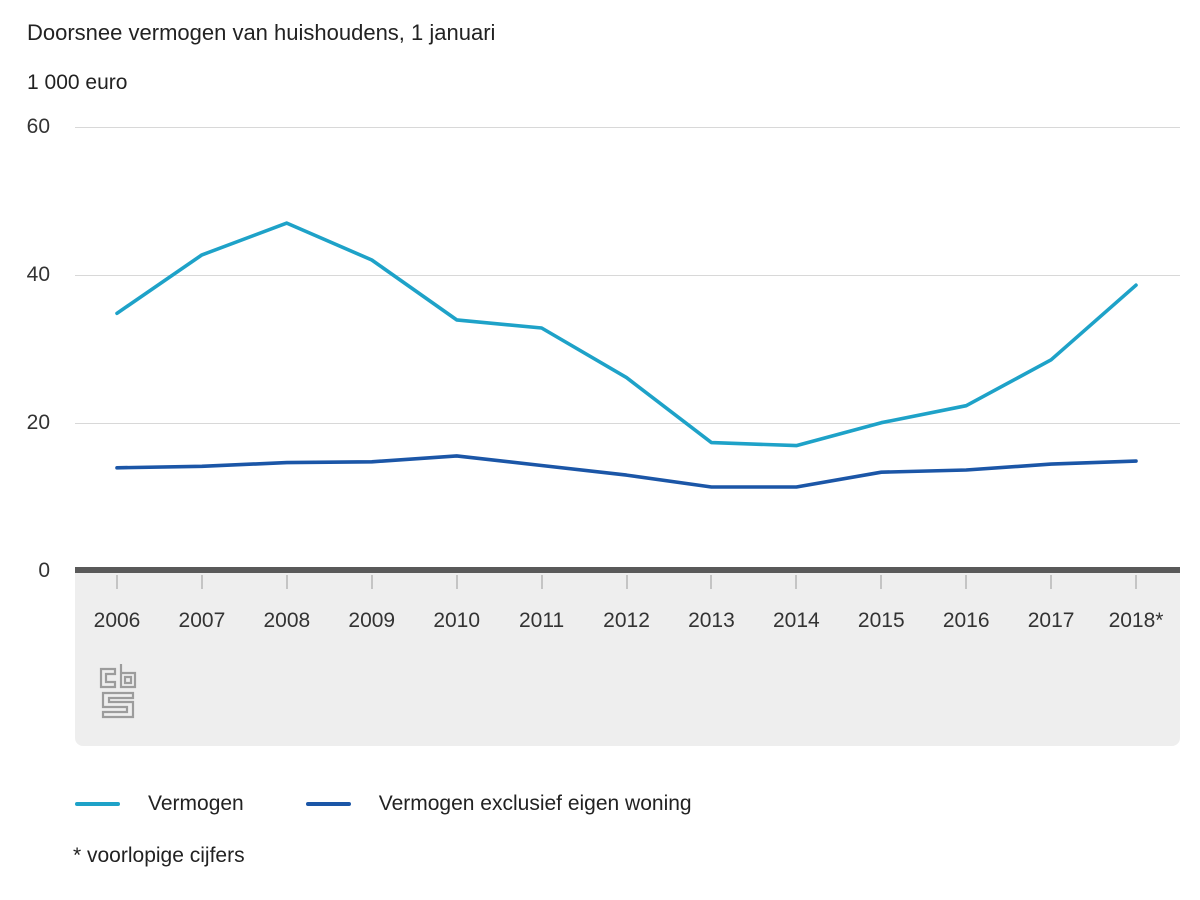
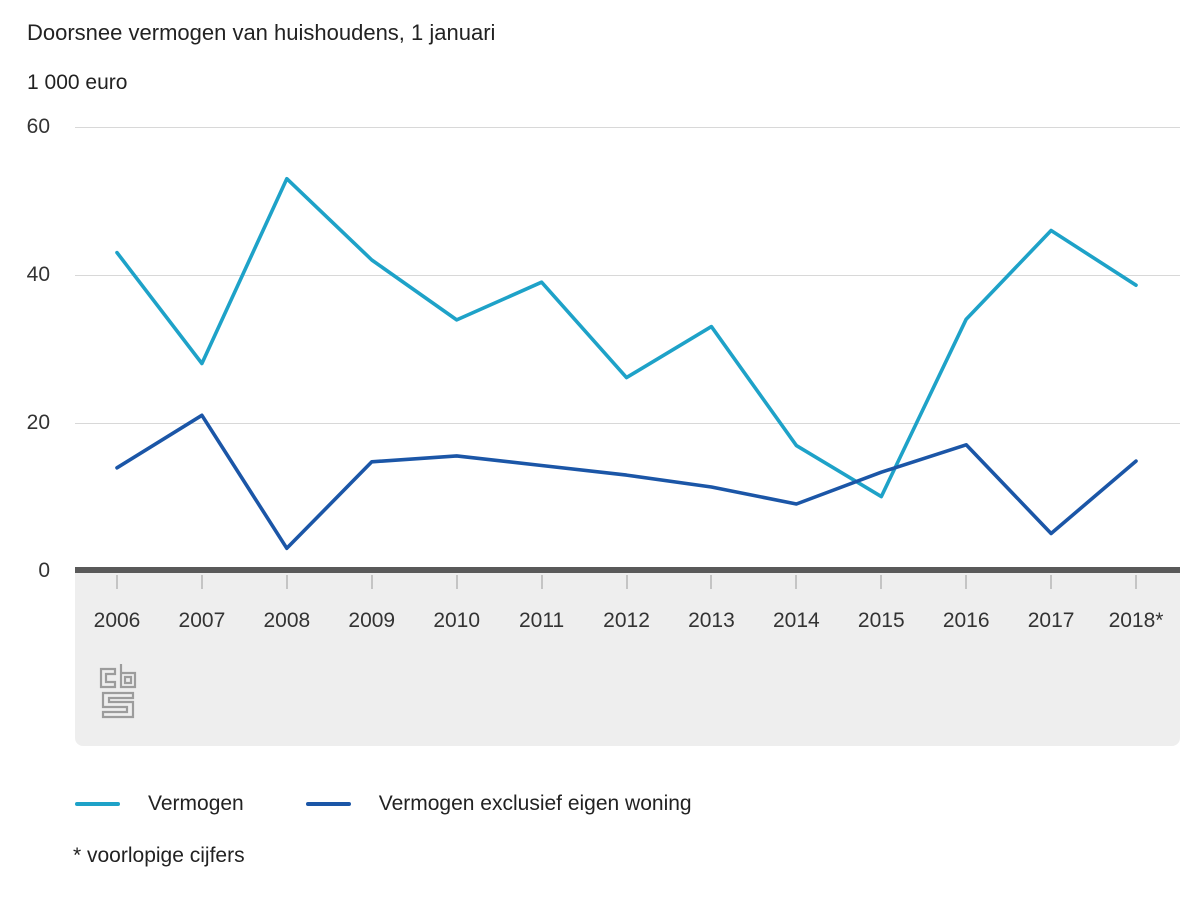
Vermogen/2006: 35 -> 43
Vermogen/2007: 43 -> 28
Vermogen exclusief eigen woning/2007: 14 -> 21
Vermogen/2008: 47 -> 53
Vermogen exclusief eigen woning/2008: 15 -> 3
Vermogen/2011: 33 -> 39
Vermogen/2013: 17 -> 33
Vermogen exclusief eigen woning/2014: 11 -> 9
Vermogen/2015: 20 -> 10
Vermogen/2016: 22 -> 34
Vermogen exclusief eigen woning/2016: 14 -> 17
Vermogen/2017: 28 -> 46
Vermogen exclusief eigen woning/2017: 14 -> 5
